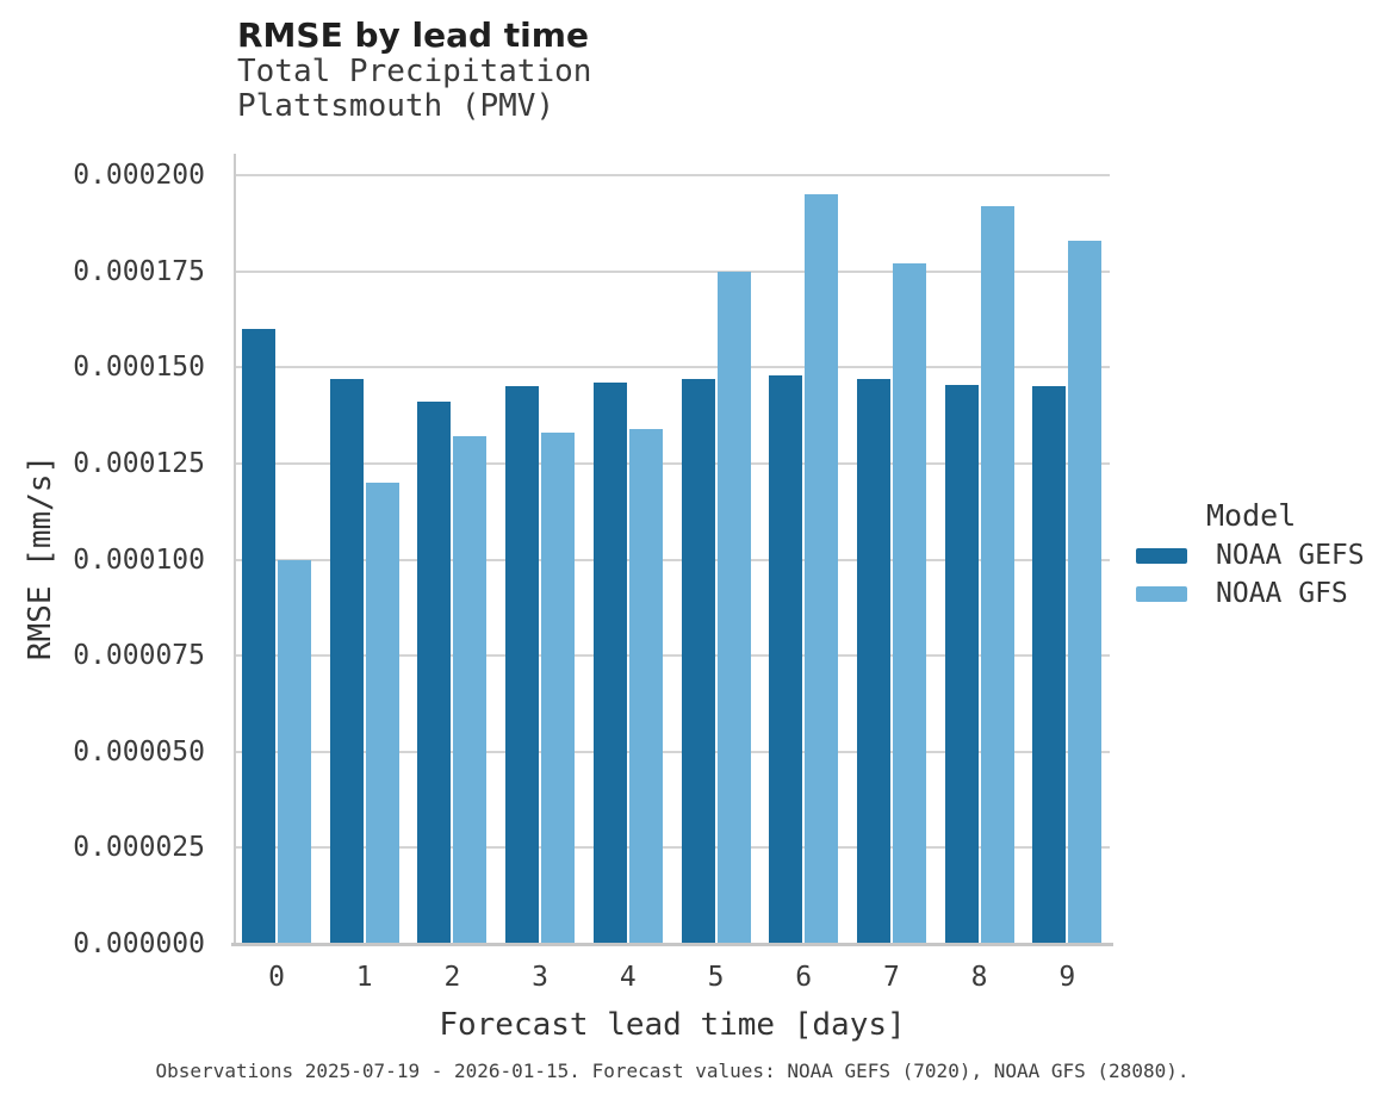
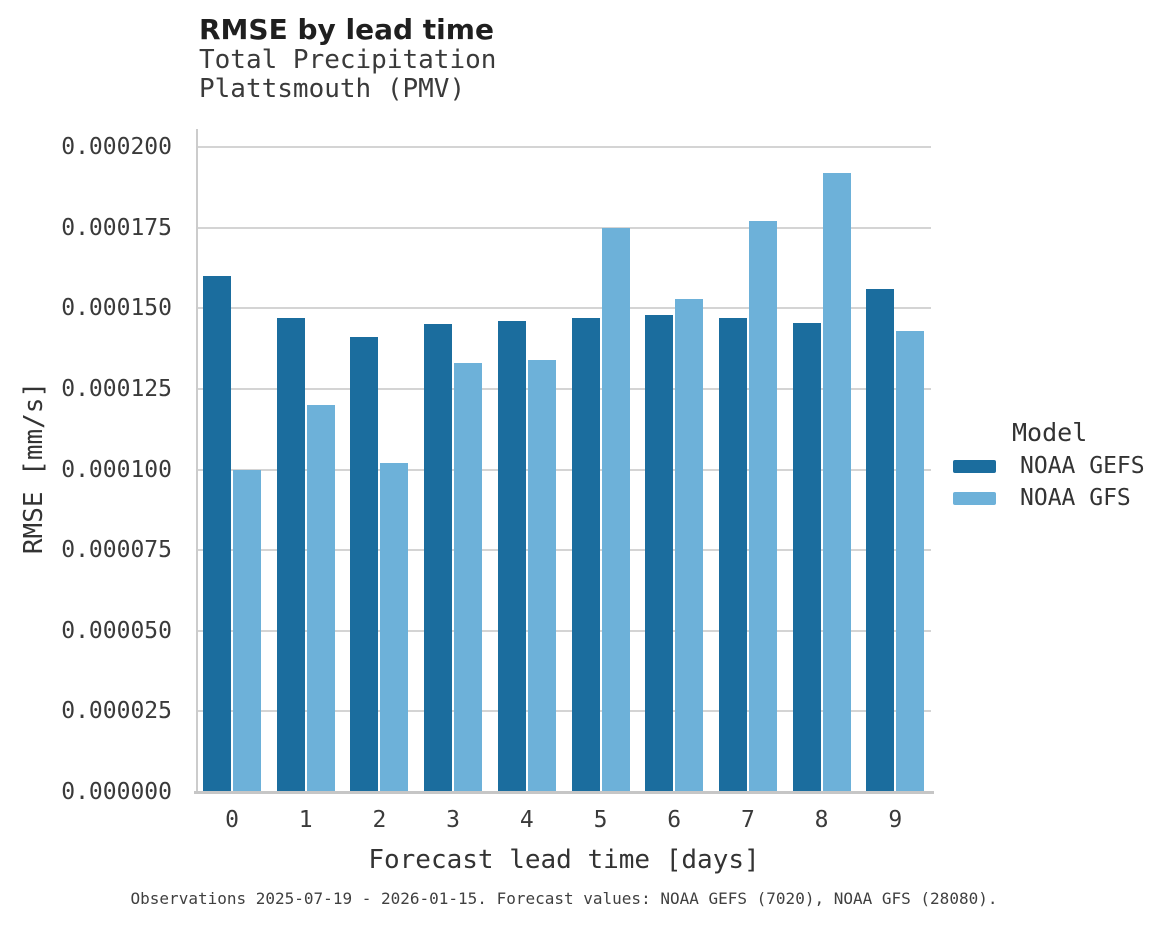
NOAA GFS/2: 0.000132 -> 0.000102
NOAA GFS/6: 0.000195 -> 0.000153
NOAA GEFS/9: 0.000145 -> 0.000156
NOAA GFS/9: 0.000183 -> 0.000143
